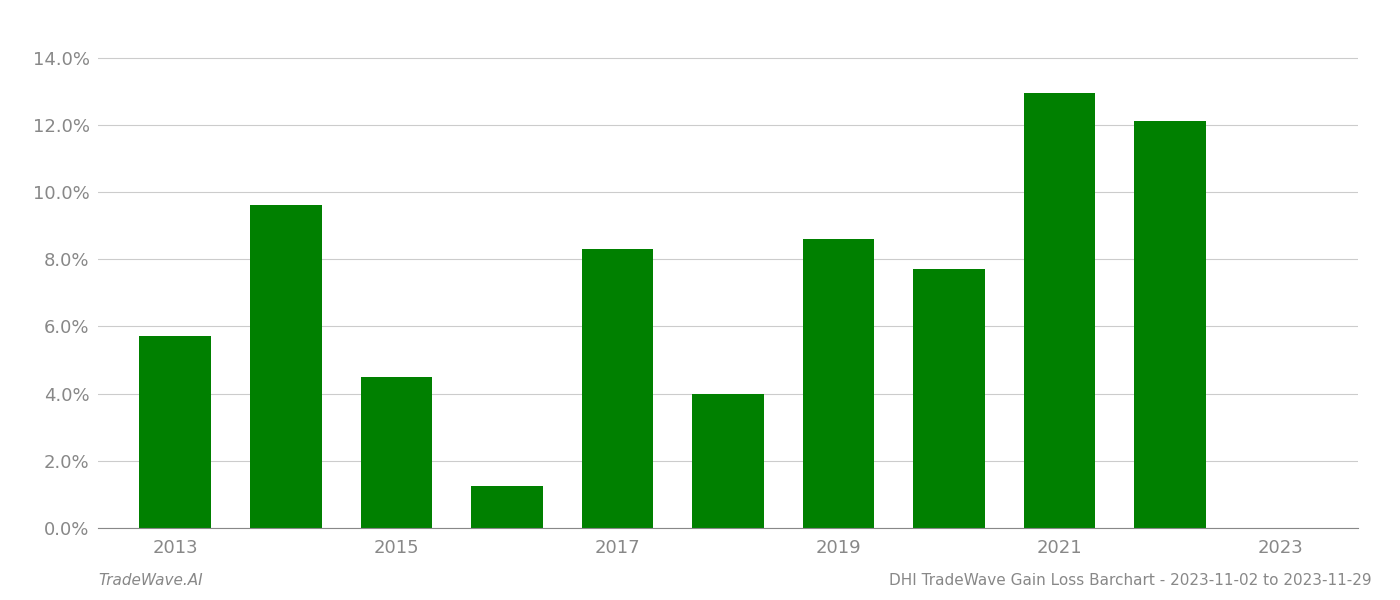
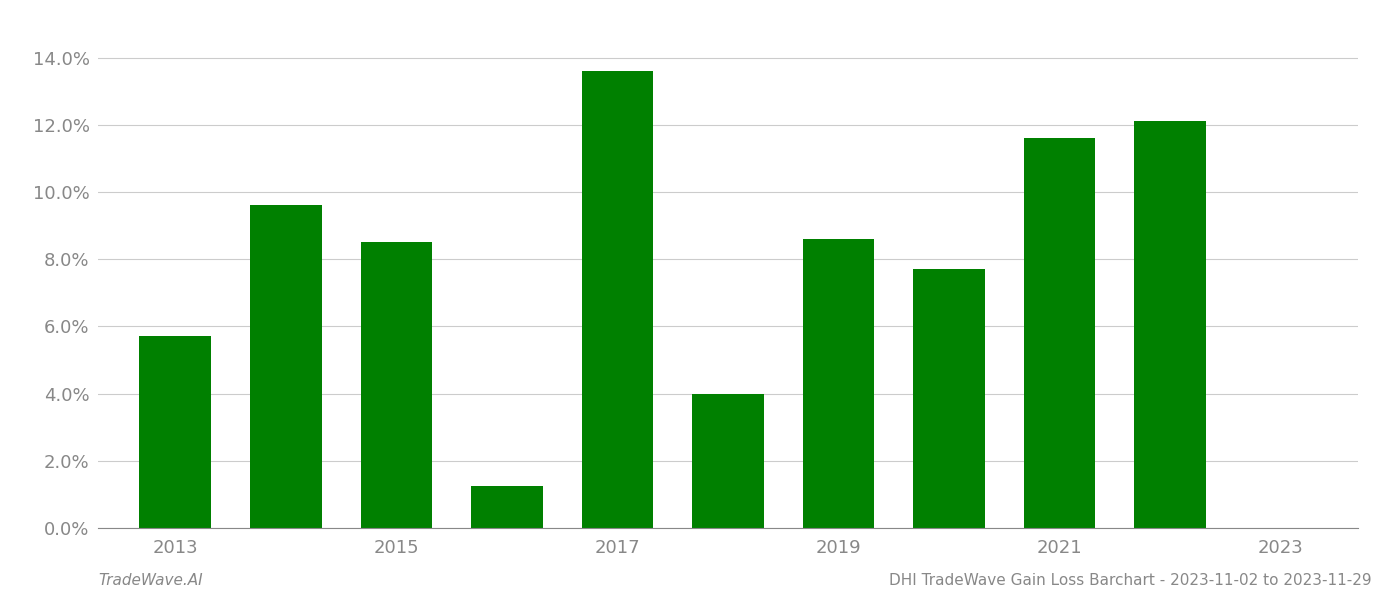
2015: 4.50% -> 8.50%
2017: 8.30% -> 13.60%
2021: 12.95% -> 11.60%
